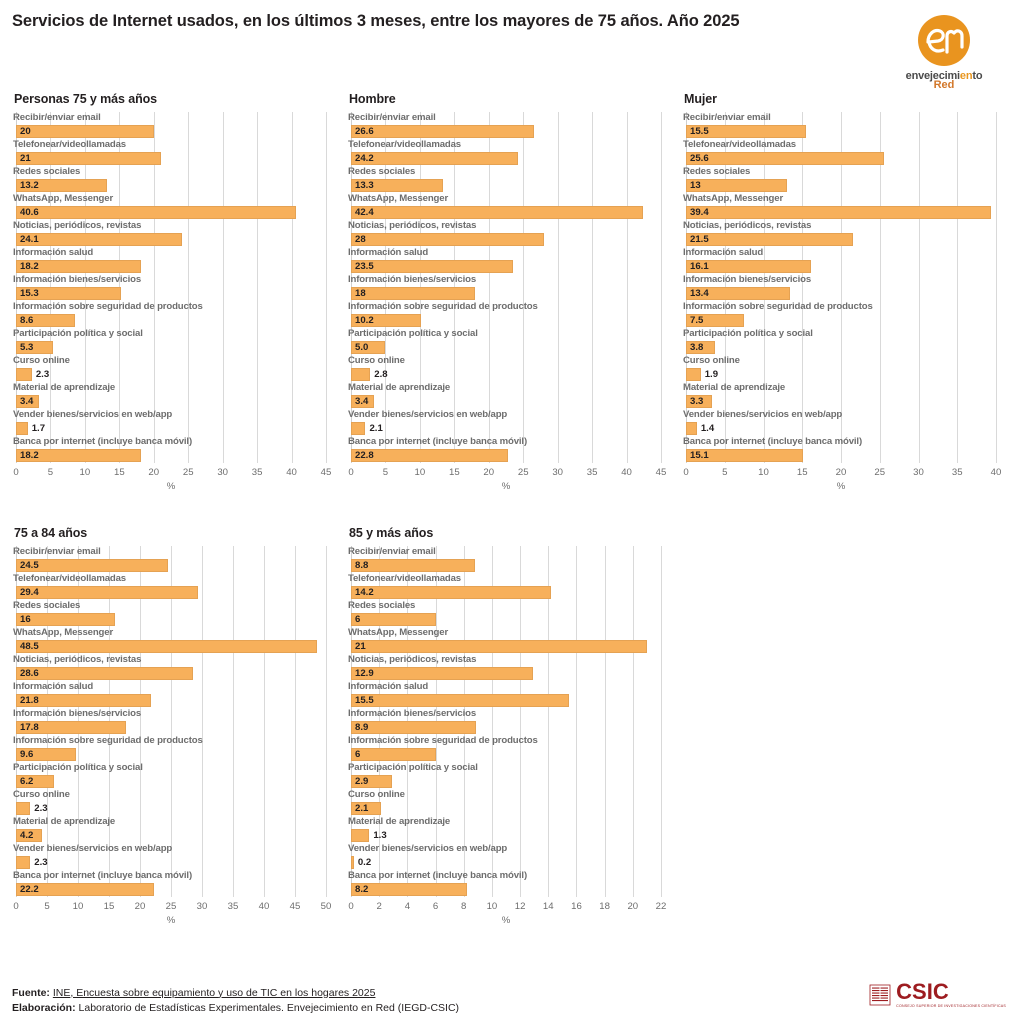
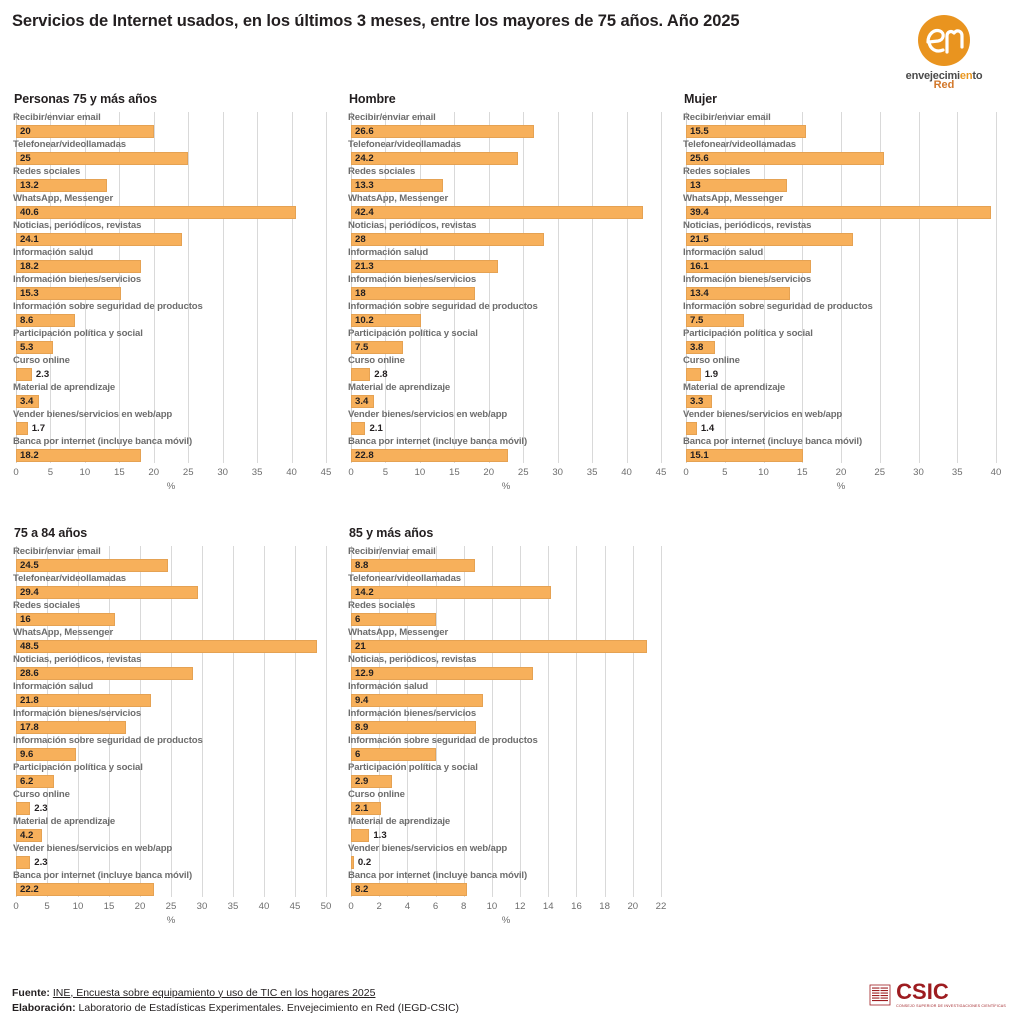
Personas 75 y más años/Telefonear/videollamadas: 21 -> 25
Hombre/Información salud: 23.5 -> 21.3
Hombre/Participación política y social: 5.0 -> 7.5
85 y más años/Información salud: 15.5 -> 9.4
